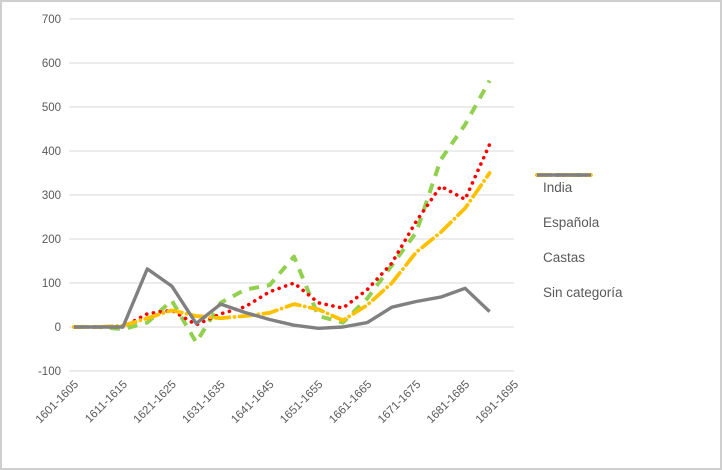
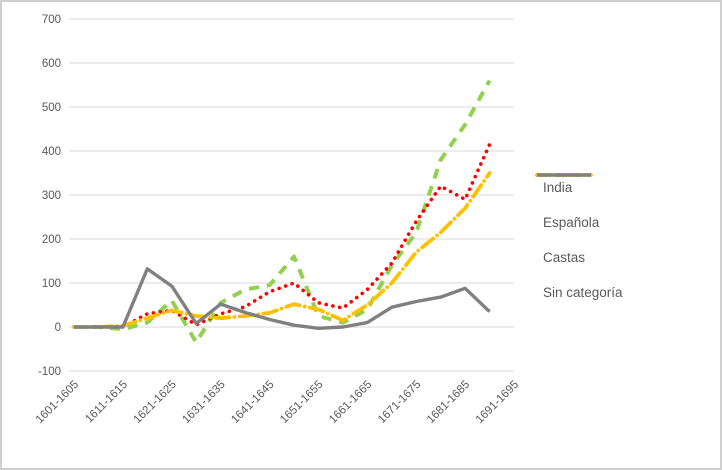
India/1661-1665: 60 -> 40
